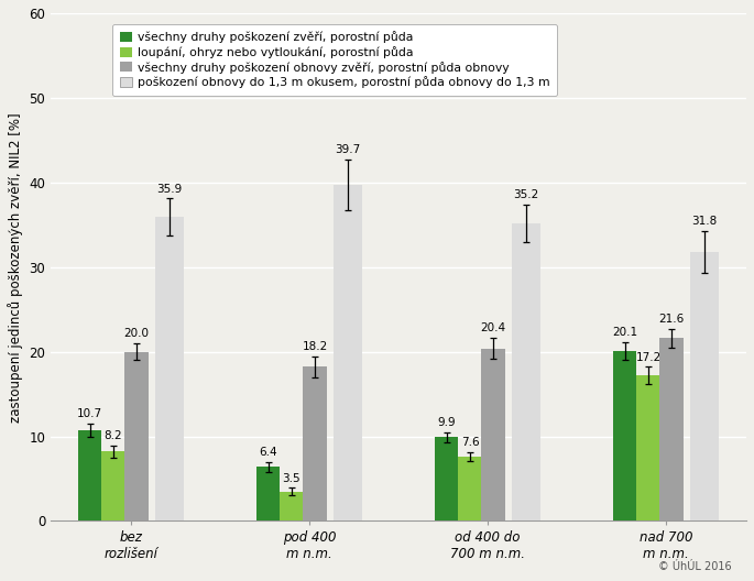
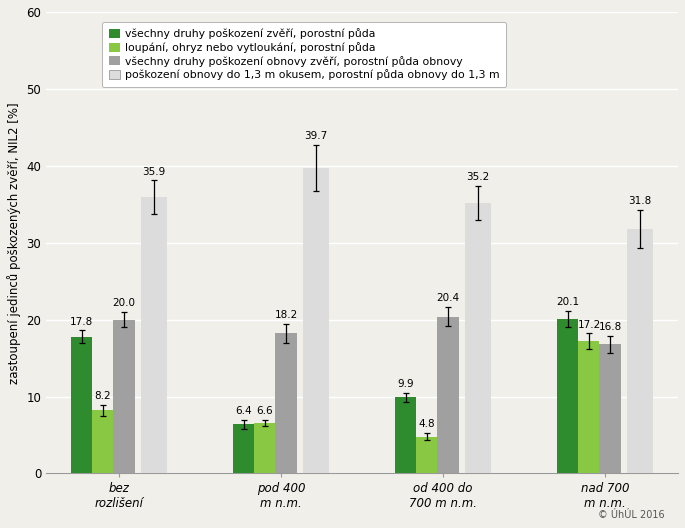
všechny druhy poškození zvěří, porostní půda/bez rozlišení: 10.7 -> 17.8
loupání, ohryz nebo vytloukání, porostní půda/pod 400 m n.m.: 3.5 -> 6.6
loupání, ohryz nebo vytloukání, porostní půda/od 400 do 700 m n.m.: 7.6 -> 4.8
všechny druhy poškození obnovy zvěří, porostní půda obnovy/nad 700 m n.m.: 21.6 -> 16.8
